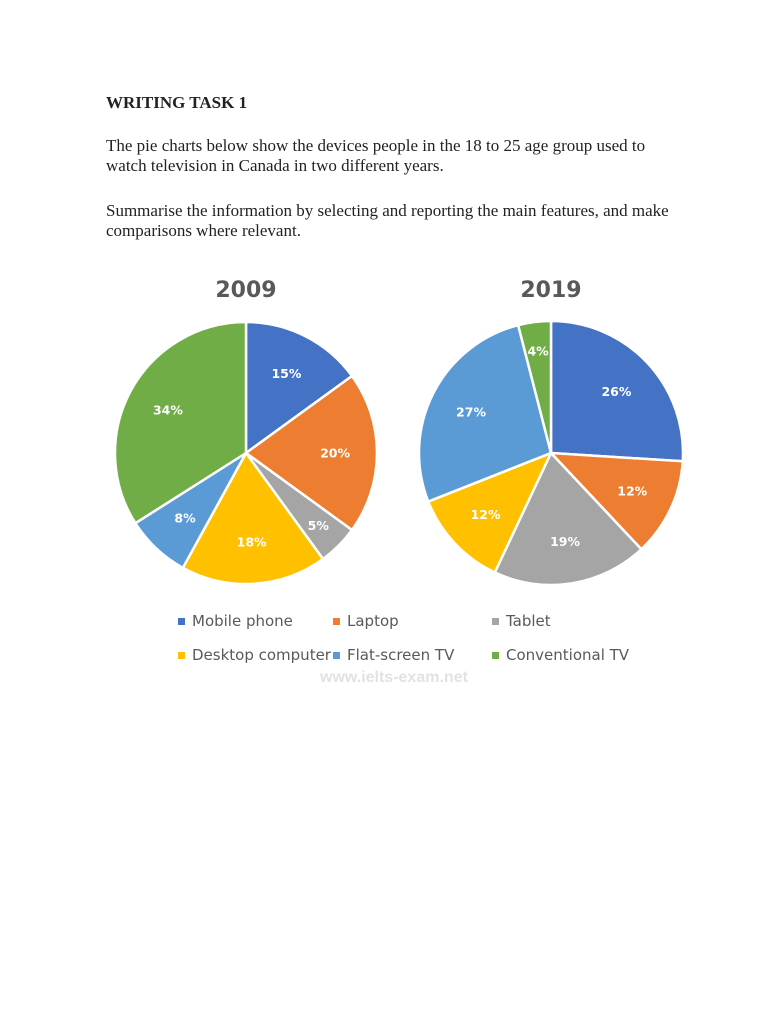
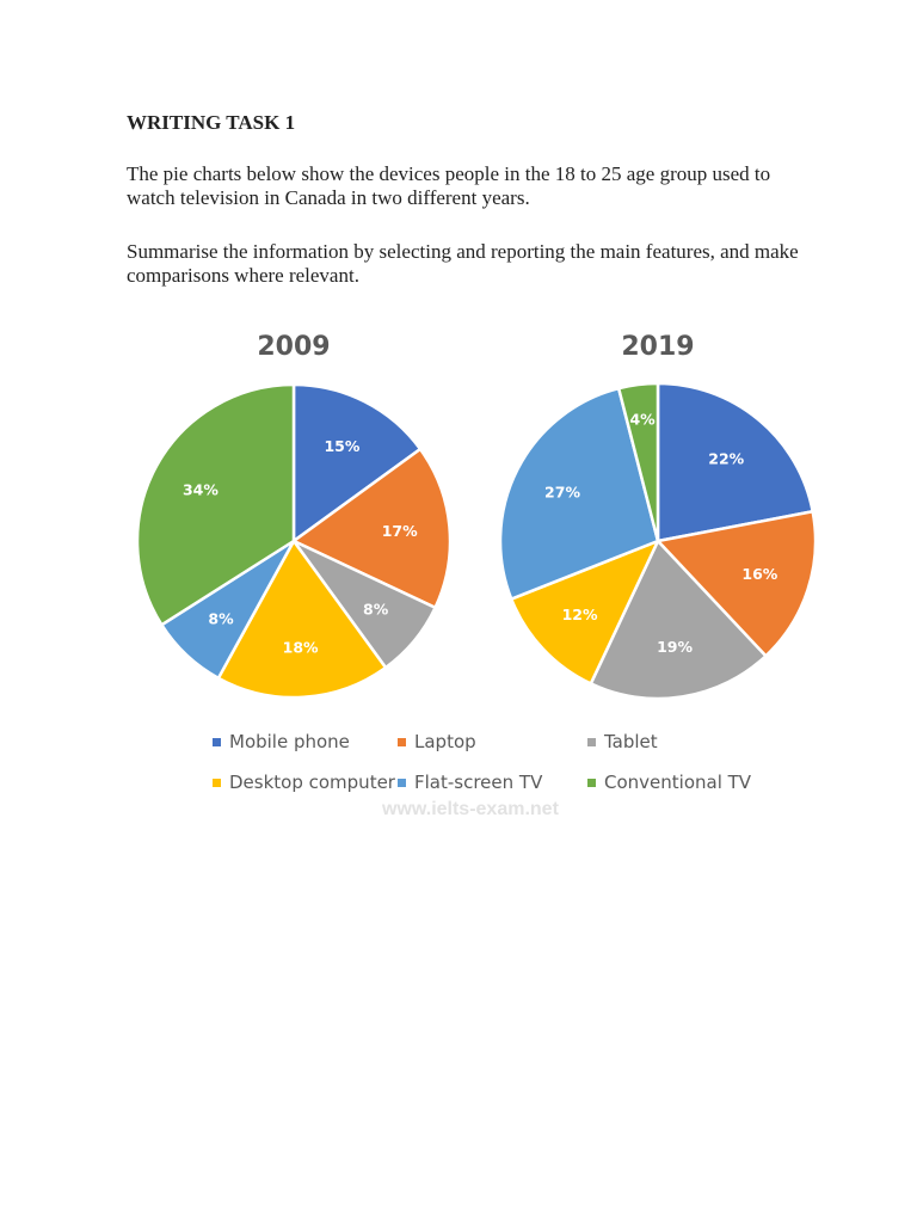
2009/Laptop: 20% -> 17%
2009/Tablet: 5% -> 8%
2019/Mobile phone: 26% -> 22%
2019/Laptop: 12% -> 16%
